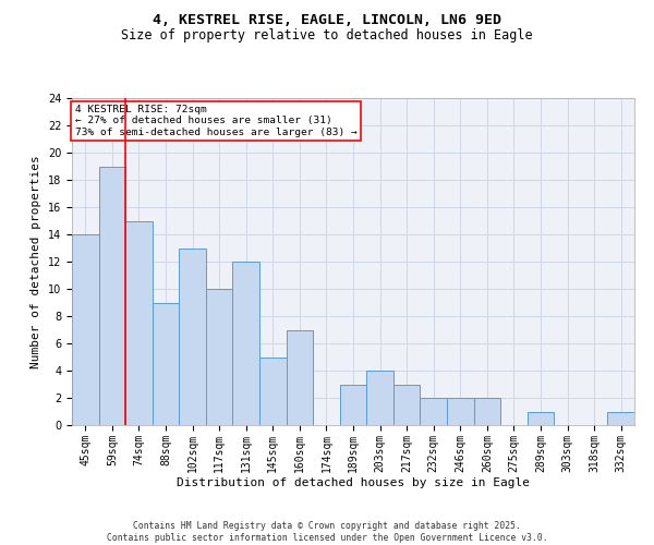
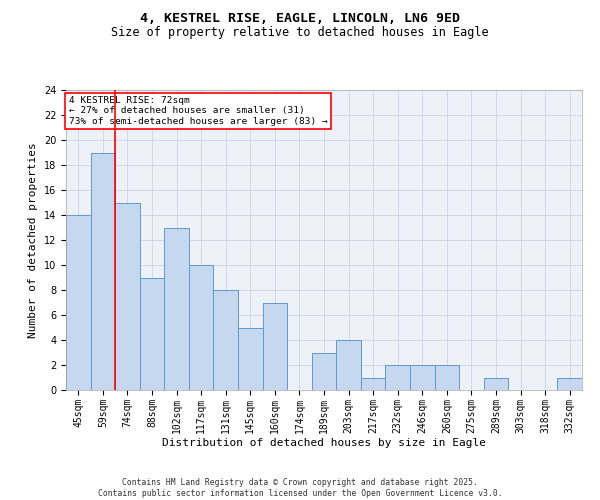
131sqm: 12 -> 8
217sqm: 3 -> 1
